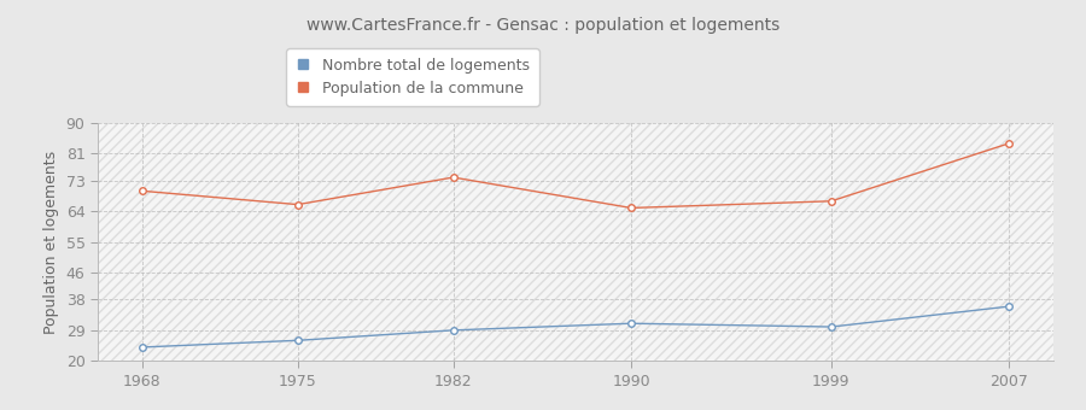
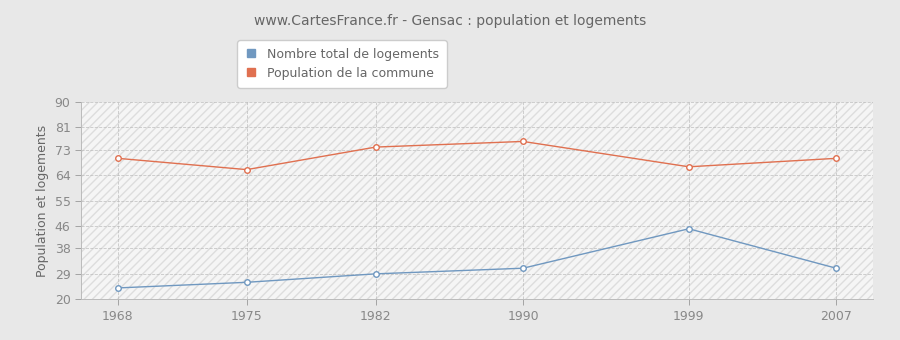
Population de la commune/1990: 65 -> 76
Nombre total de logements/1999: 30 -> 45
Nombre total de logements/2007: 36 -> 31
Population de la commune/2007: 84 -> 70
